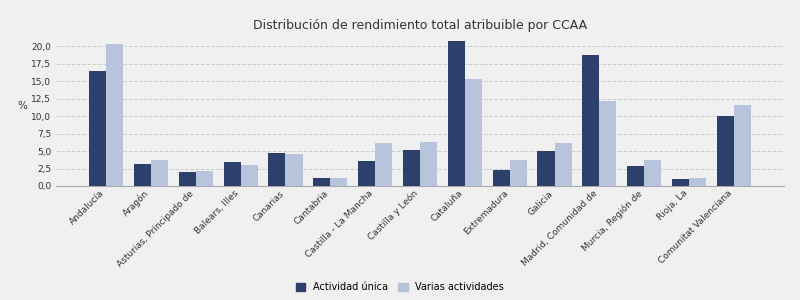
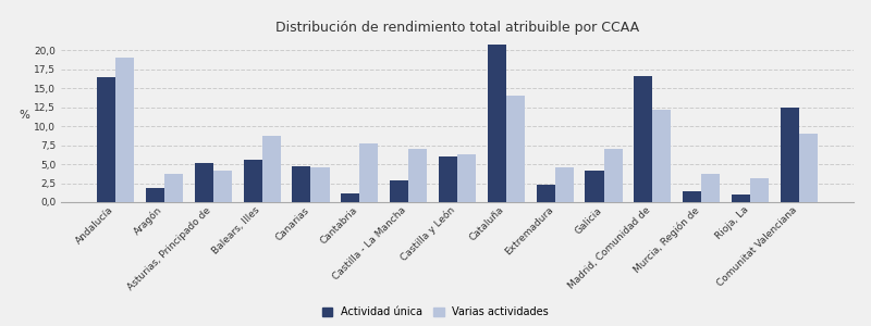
Varias actividades/Andalucía: 20,4 -> 19,0
Actividad única/Aragón: 3,2 -> 1,8
Actividad única/Asturias, Principado de: 2,0 -> 5,2
Varias actividades/Asturias, Principado de: 2,1 -> 4,2
Actividad única/Balears, Illes: 3,5 -> 5,6
Varias actividades/Balears, Illes: 3,0 -> 8,8
Varias actividades/Cantabria: 1,2 -> 7,8
Actividad única/Castilla - La Mancha: 3,6 -> 2,8
Varias actividades/Castilla - La Mancha: 6,2 -> 7,0
Actividad única/Castilla y León: 5,2 -> 6,0
Varias actividades/Cataluña: 15,3 -> 14,0
Varias actividades/Extremadura: 3,7 -> 4,6
Actividad única/Galicia: 5,0 -> 4,2
Varias actividades/Galicia: 6,2 -> 7,0
Actividad única/Madrid, Comunidad de: 18,8 -> 16,6
Actividad única/Murcia, Región de: 2,8 -> 1,4
Varias actividades/Rioja, La: 1,1 -> 3,2
Actividad única/Comunitat Valenciana: 10,0 -> 12,4
Varias actividades/Comunitat Valenciana: 11,6 -> 9,0
